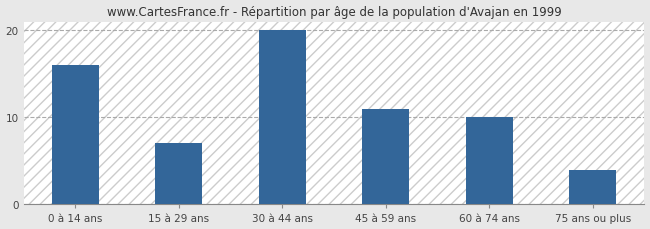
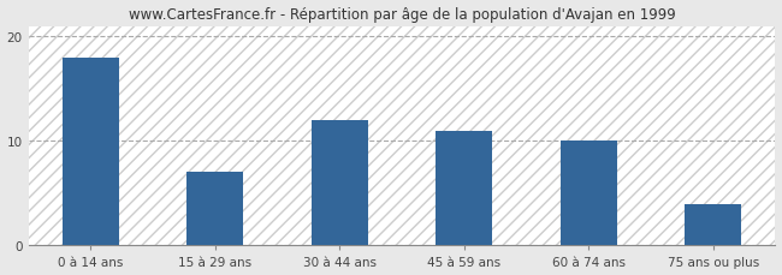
0 à 14 ans: 16 -> 18
30 à 44 ans: 20 -> 12
